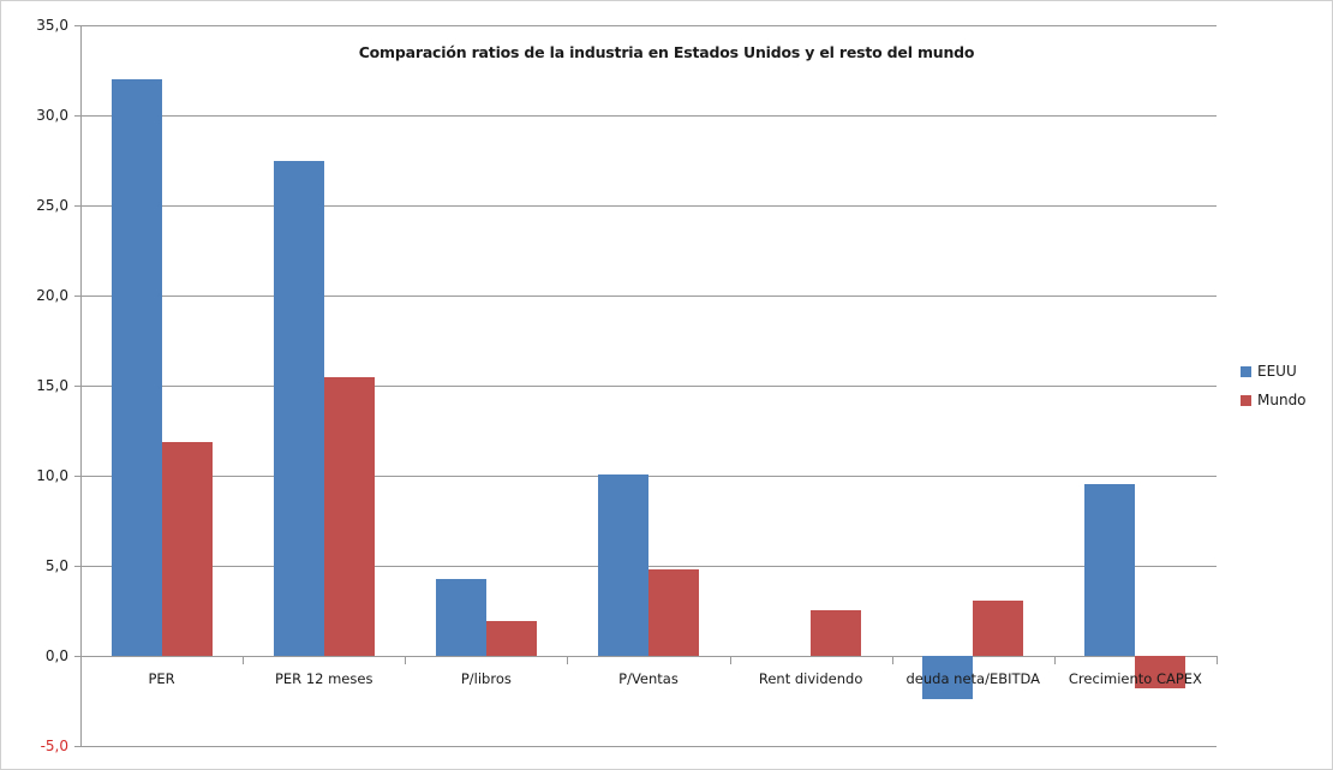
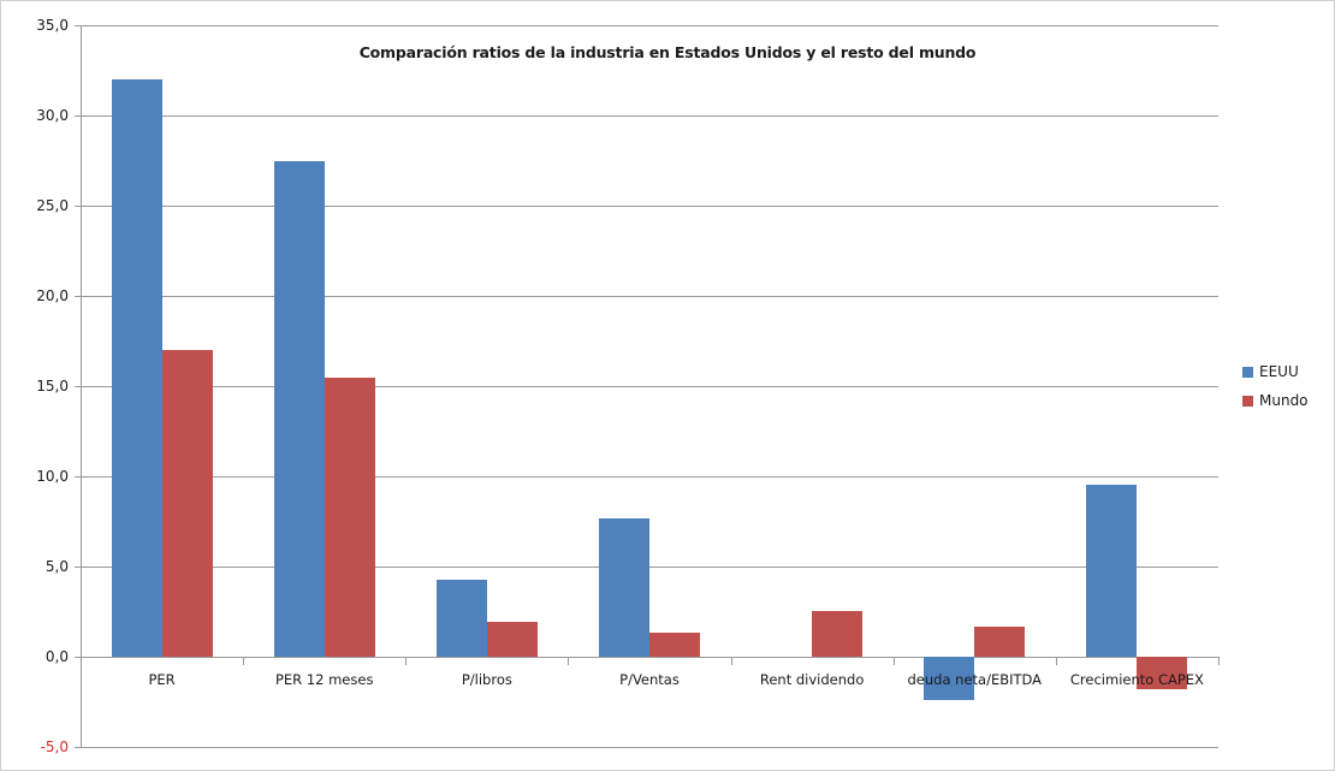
Mundo/PER: 11,9 -> 17,0
EEUU/P/Ventas: 10,1 -> 7,7
Mundo/P/Ventas: 4,8 -> 1,4
Mundo/deuda neta/EBITDA: 3,1 -> 1,6
